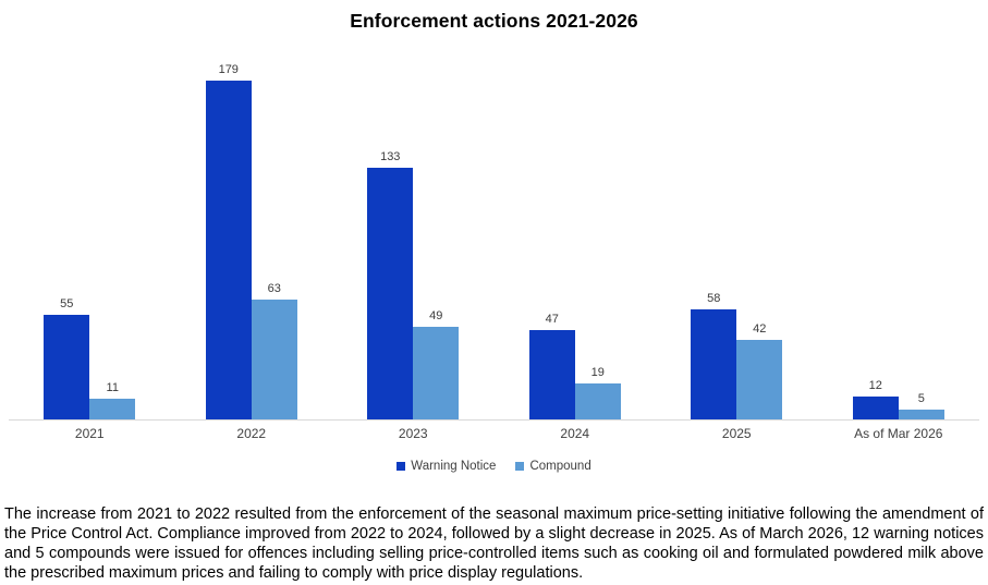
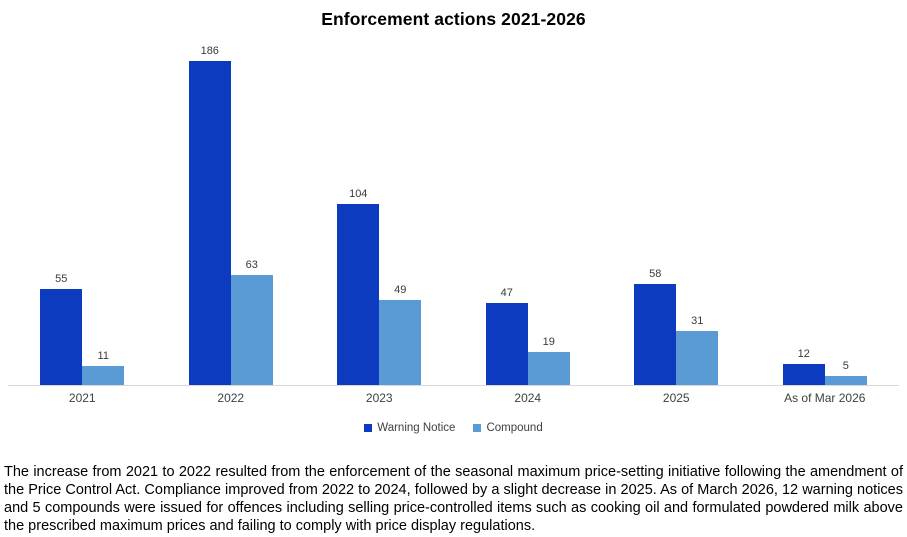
Warning Notice/2022: 179 -> 186
Warning Notice/2023: 133 -> 104
Compound/2025: 42 -> 31
